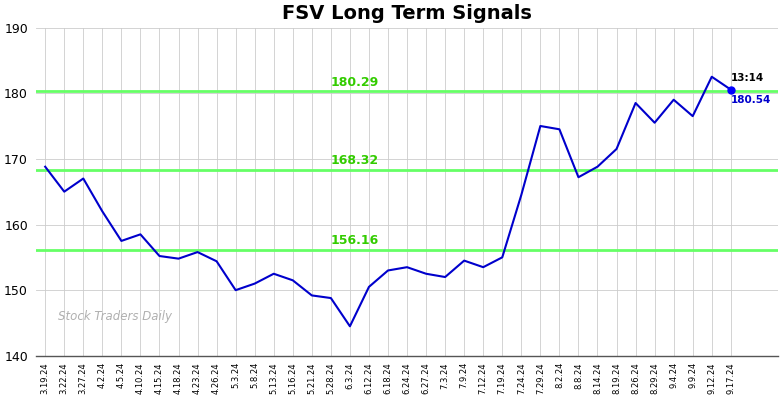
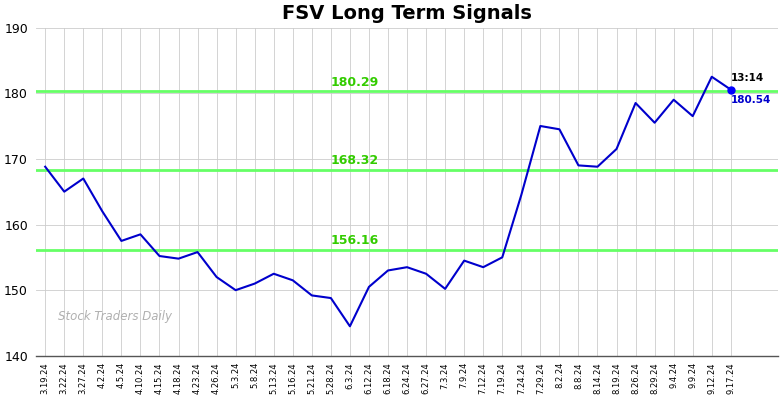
4.26.24: 154.4 -> 152.0
7.3.24: 152.0 -> 150.2
8.8.24: 167.2 -> 169.0
